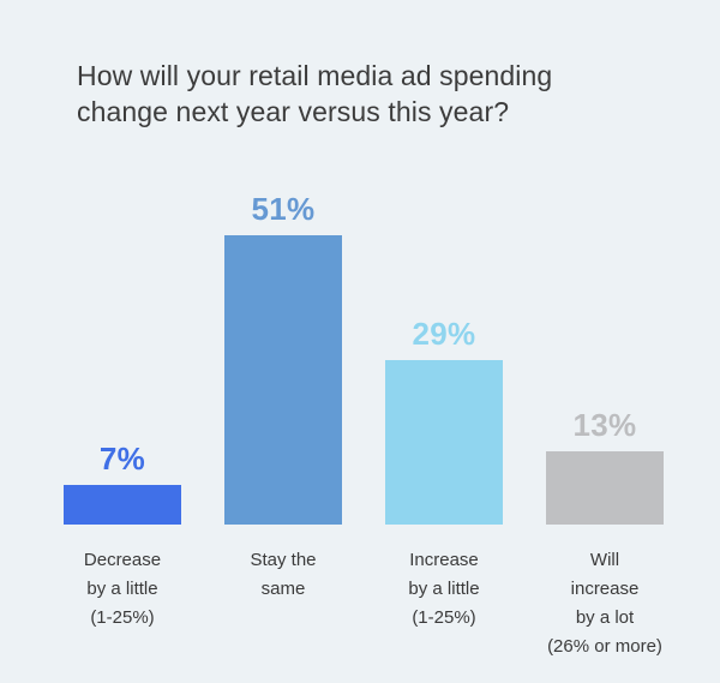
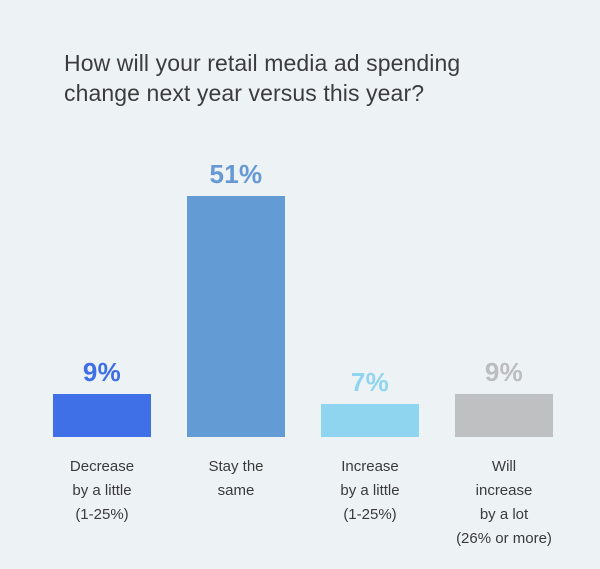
Decrease by a little (1-25%): 7% -> 9%
Increase by a little (1-25%): 29% -> 7%
Will increase by a lot (26% or more): 13% -> 9%
